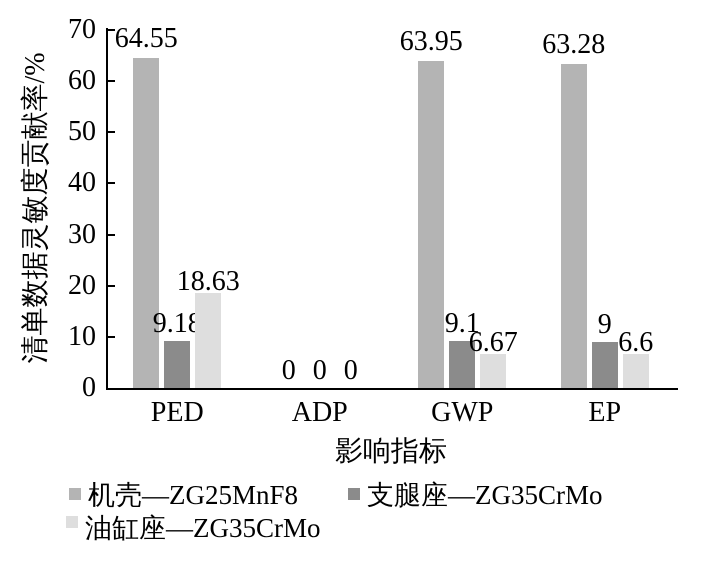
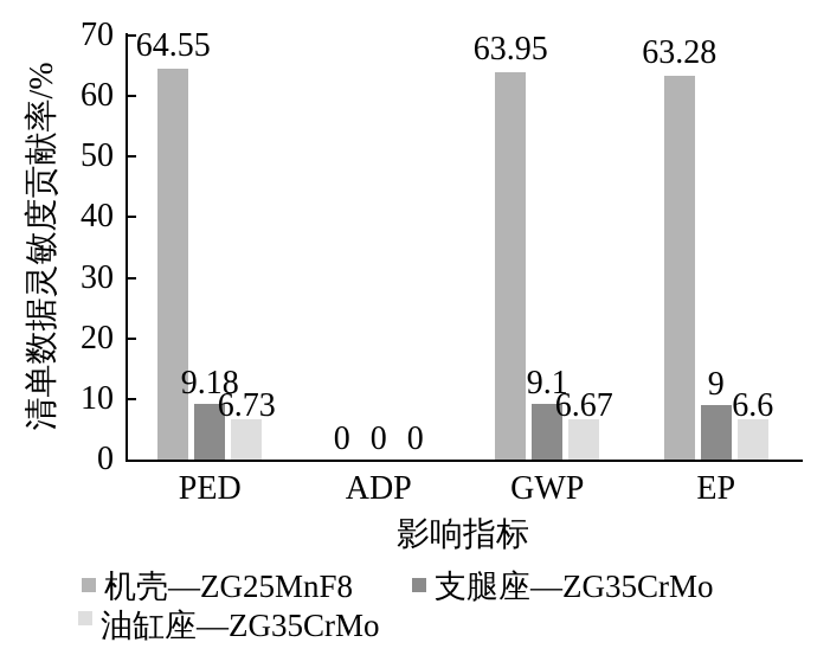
油缸座—ZG35CrMo/PED: 18.63 -> 6.73
